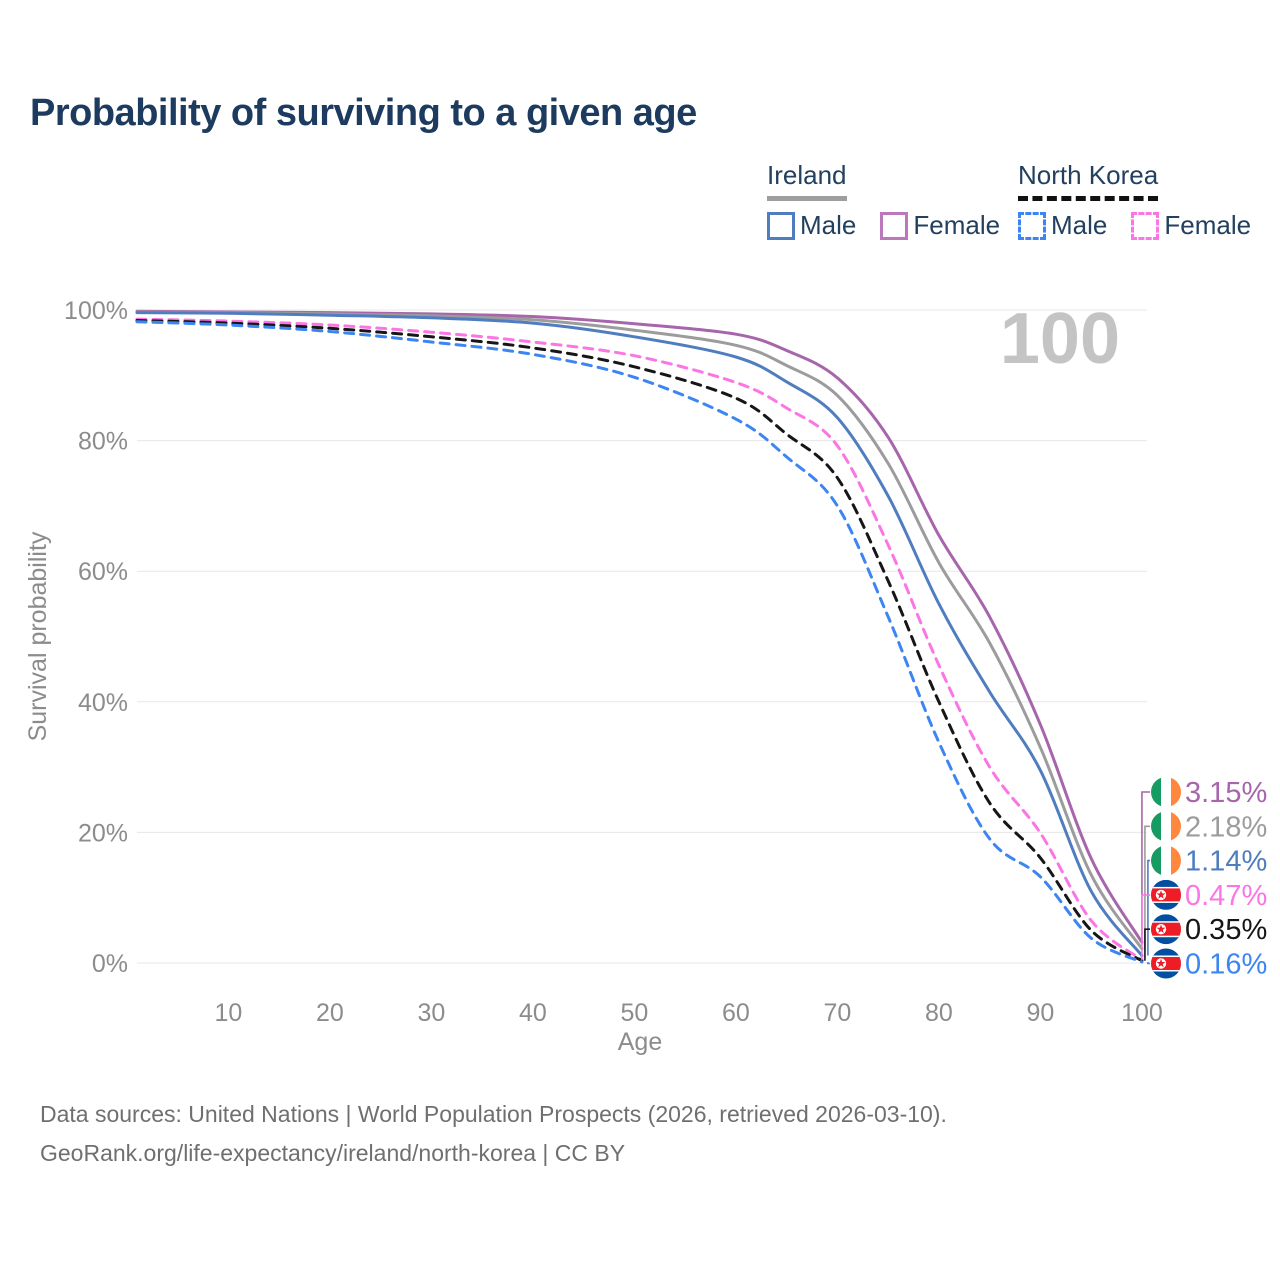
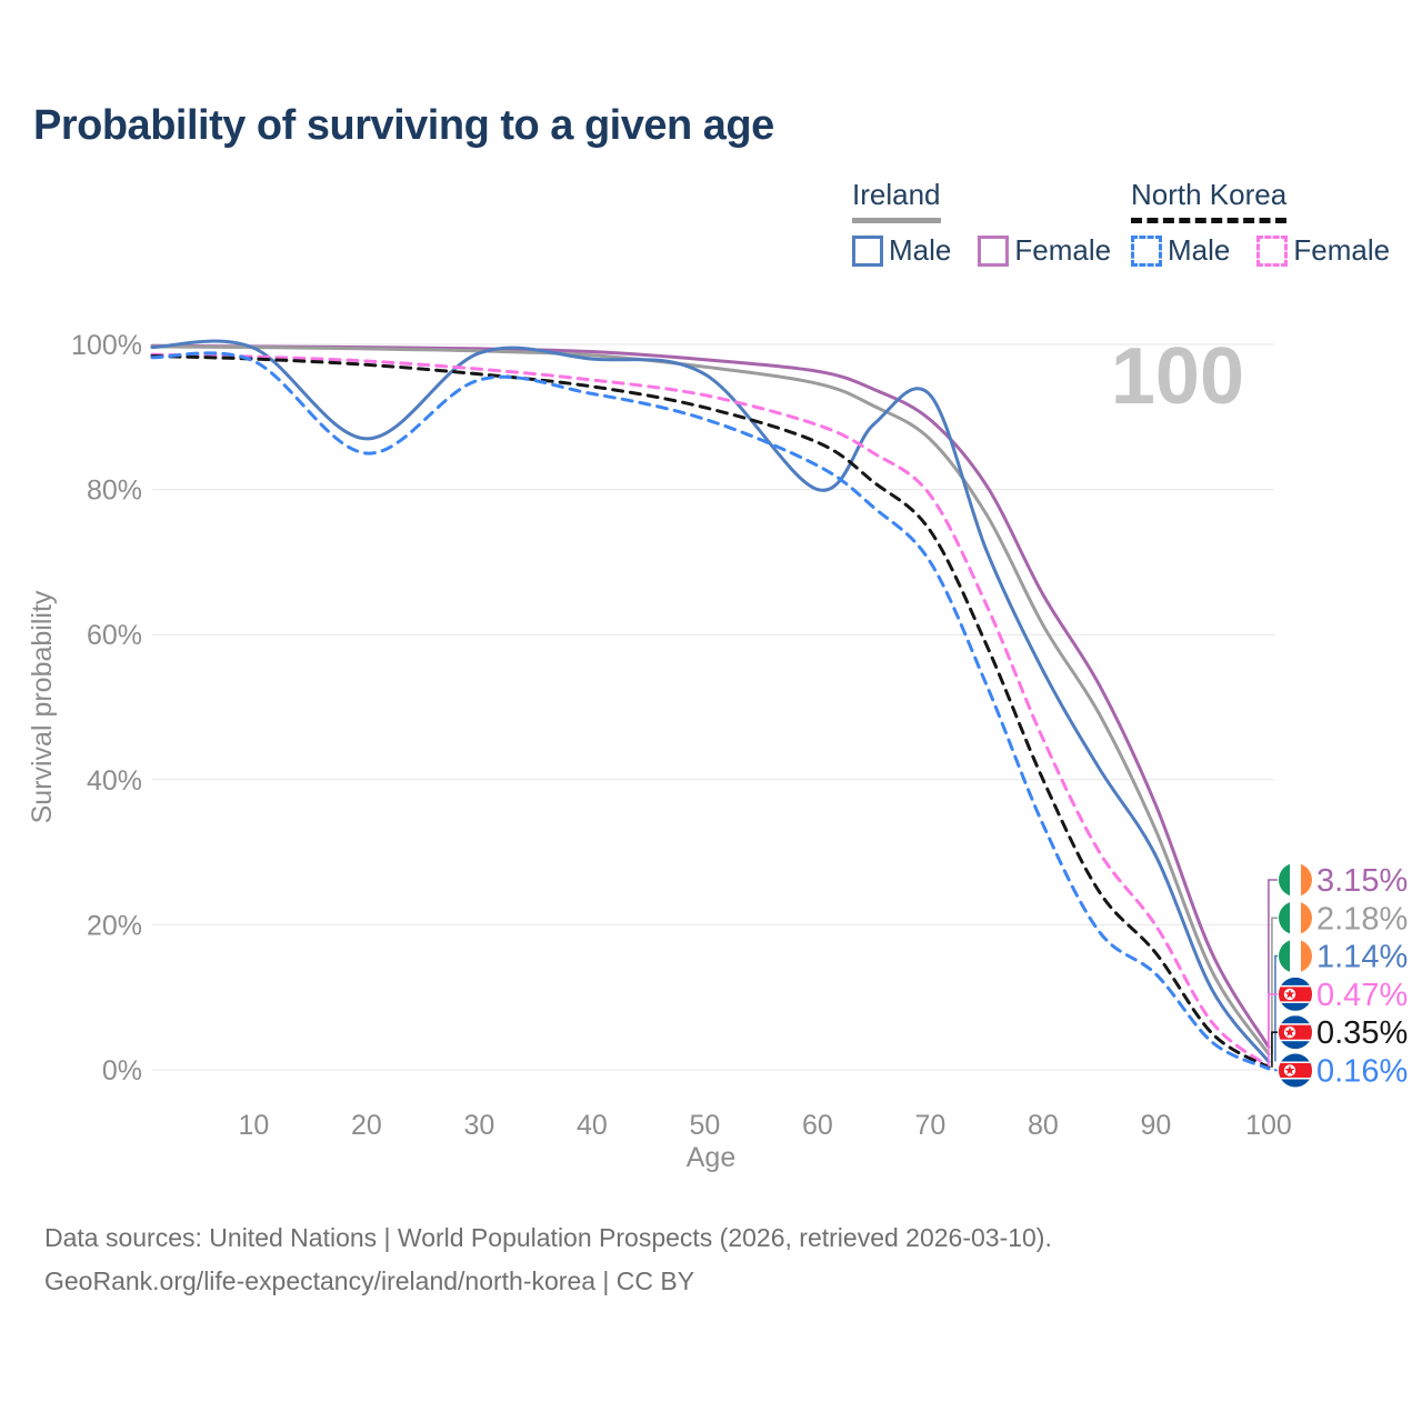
Ireland Male/20: 99% -> 87%
North Korea Male/20: 97% -> 85%
Ireland Male/60: 93% -> 80%
Ireland Male/70: 84% -> 93%
